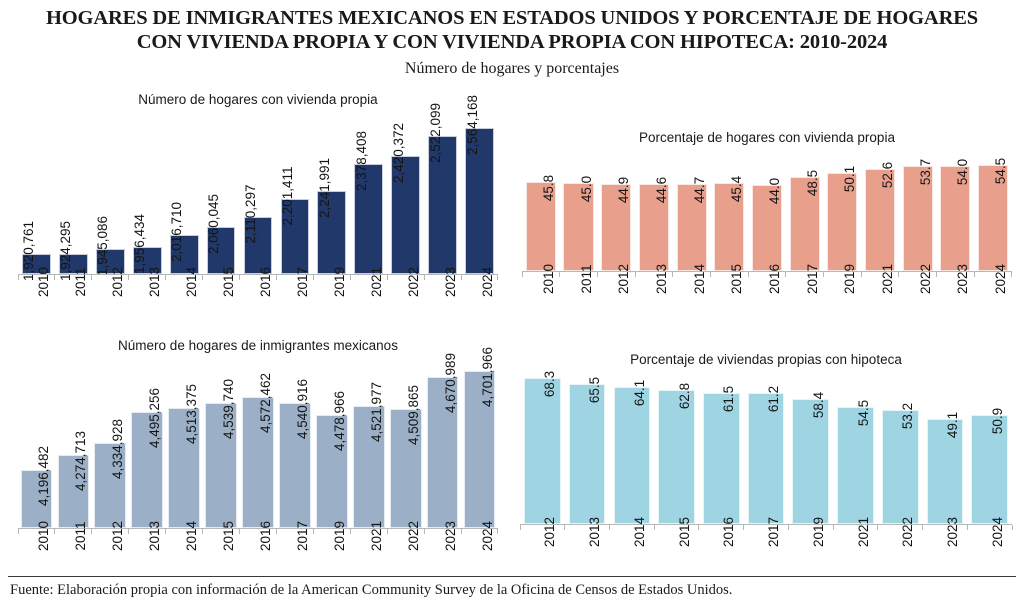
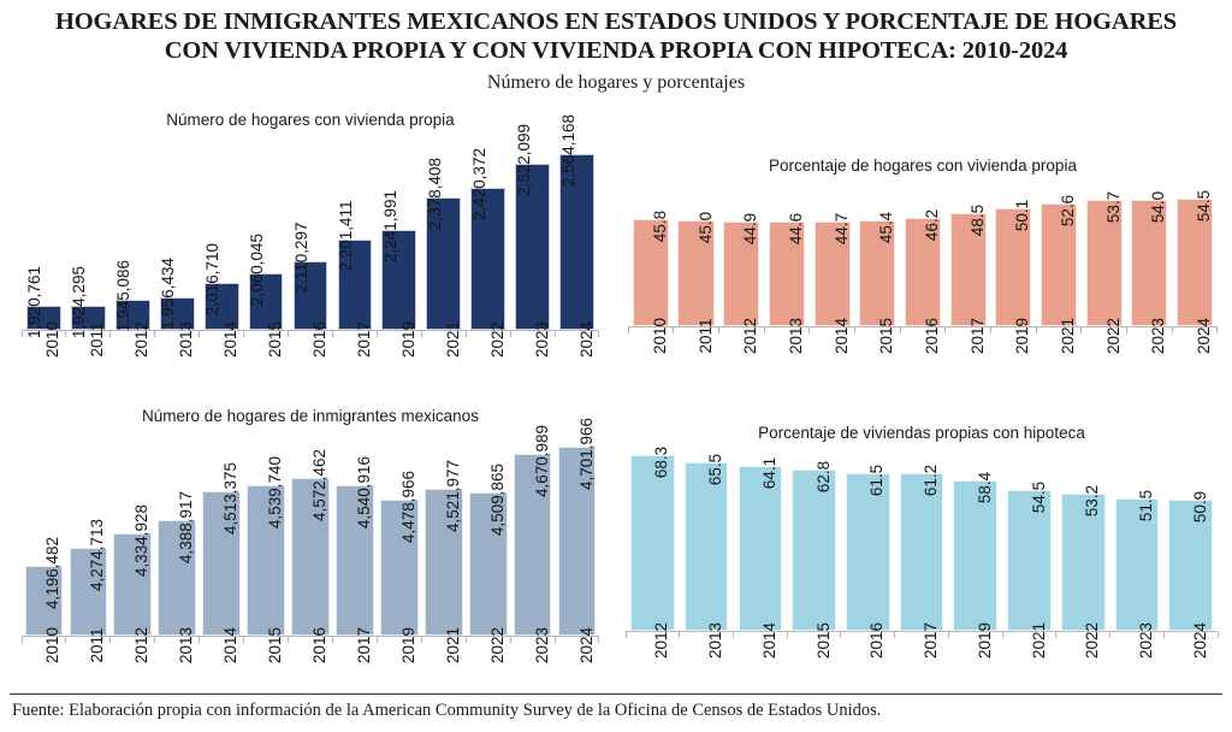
Porcentaje de hogares con vivienda propia/2016: 44.0 -> 46.2
Número de hogares de inmigrantes mexicanos/2013: 4,495,256 -> 4,388,917
Porcentaje de viviendas propias con hipoteca/2023: 49.1 -> 51.5
